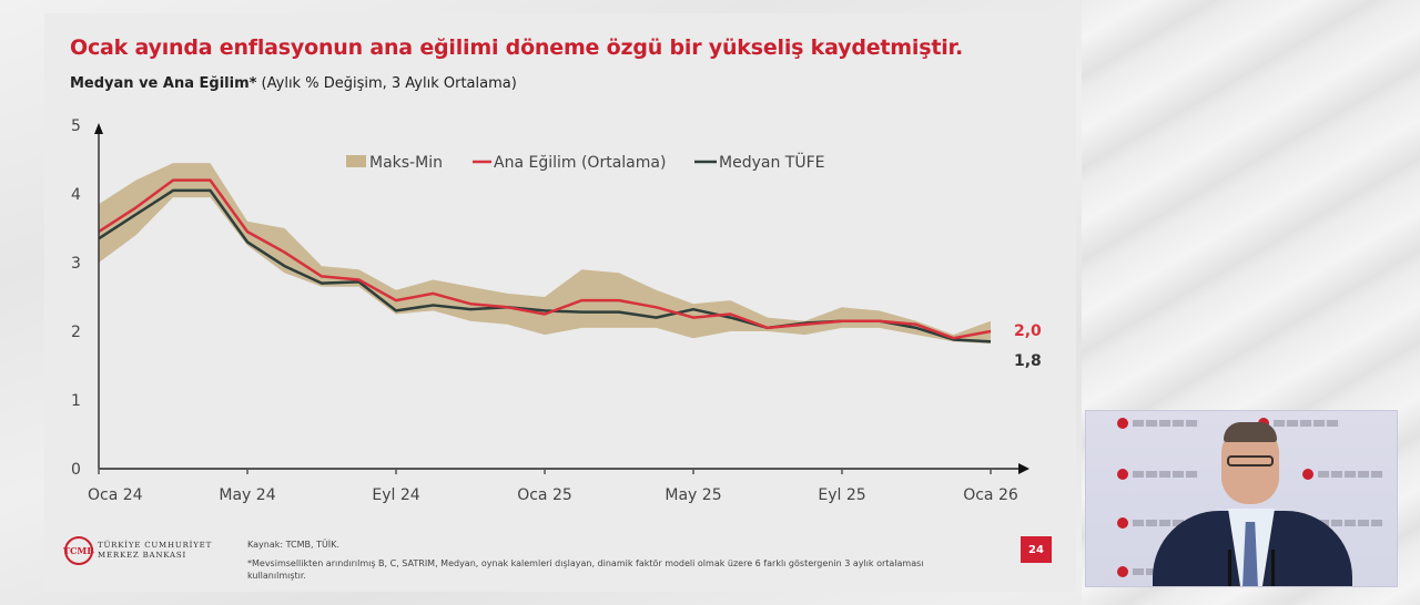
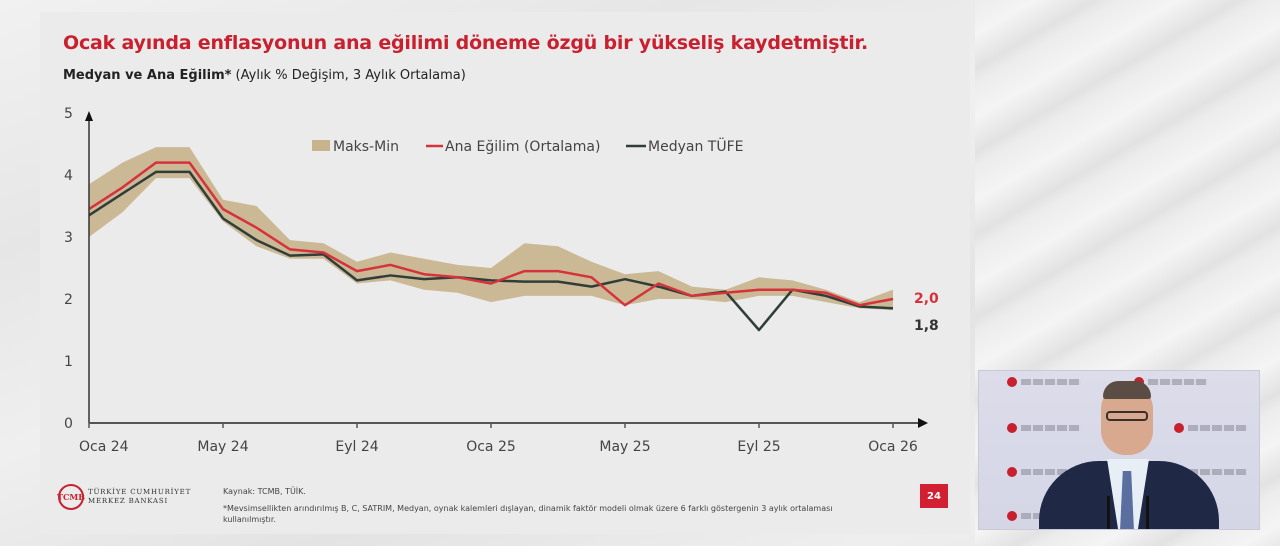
Ana Eğilim (Ortalama)/May 25: 2.2 -> 1.9
Medyan TÜFE/Eyl 25: 2.1 -> 1.5
